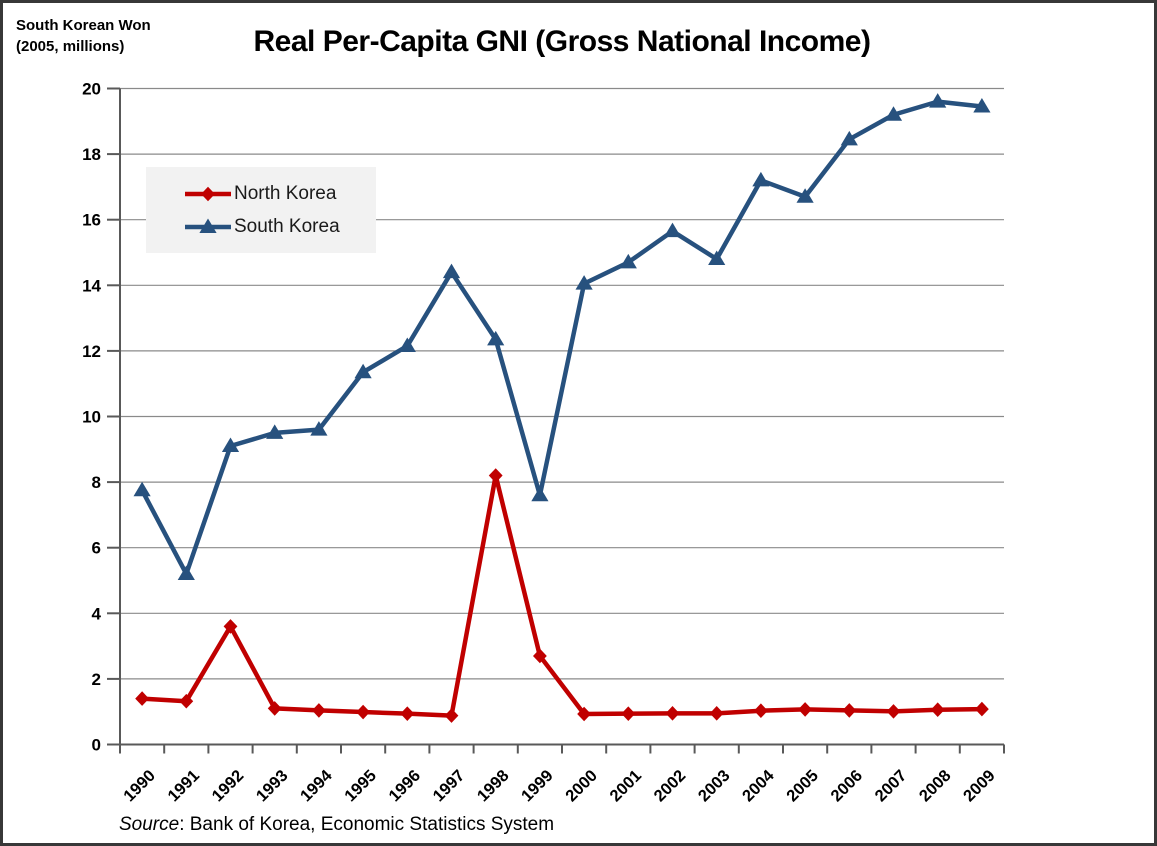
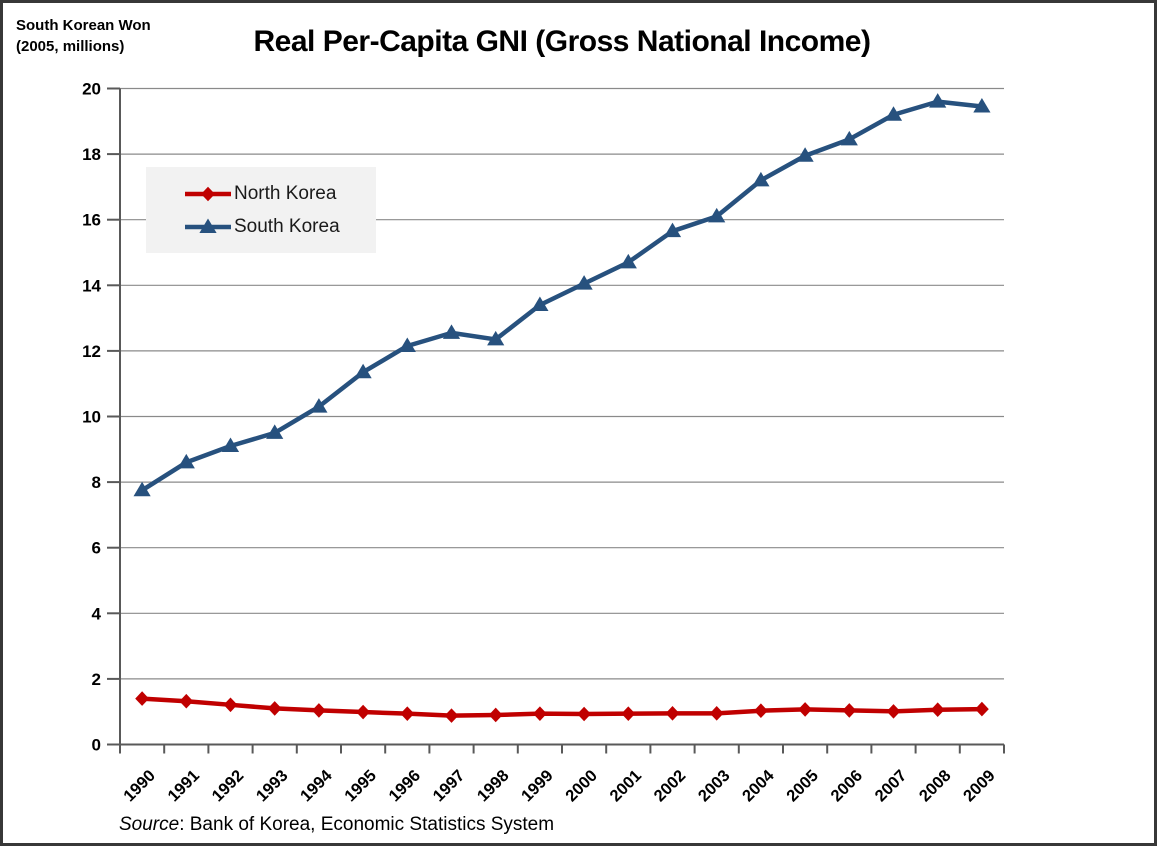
South Korea/1991: 5.2 -> 8.6
North Korea/1992: 3.6 -> 1.2
South Korea/1994: 9.6 -> 10.3
South Korea/1997: 14.4 -> 12.6
North Korea/1998: 8.2 -> 0.9
North Korea/1999: 2.7 -> 0.9
South Korea/1999: 7.6 -> 13.4
South Korea/2003: 14.8 -> 16.1
South Korea/2005: 16.7 -> 17.9
